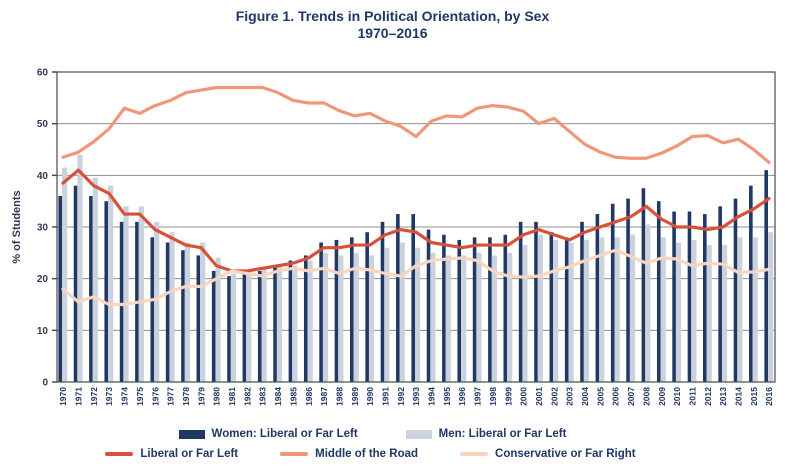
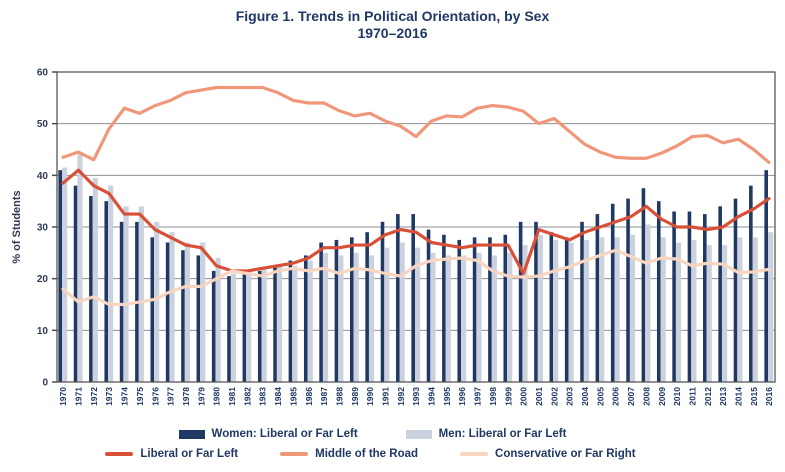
Women: Liberal or Far Left/1970: 36 -> 41
Middle of the Road/1972: 46 -> 43
Liberal or Far Left/2000: 28 -> 21
